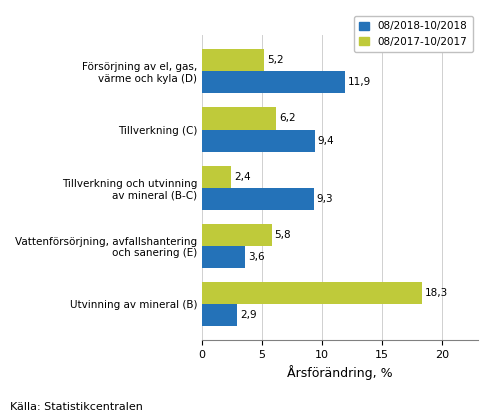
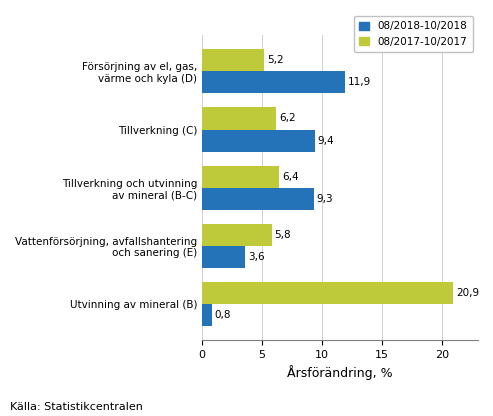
08/2017-10/2017/Tillverkning och utvinning av mineral (B-C): 2,4 -> 6,4
08/2017-10/2017/Utvinning av mineral (B): 18,3 -> 20,9
08/2018-10/2018/Utvinning av mineral (B): 2,9 -> 0,8
